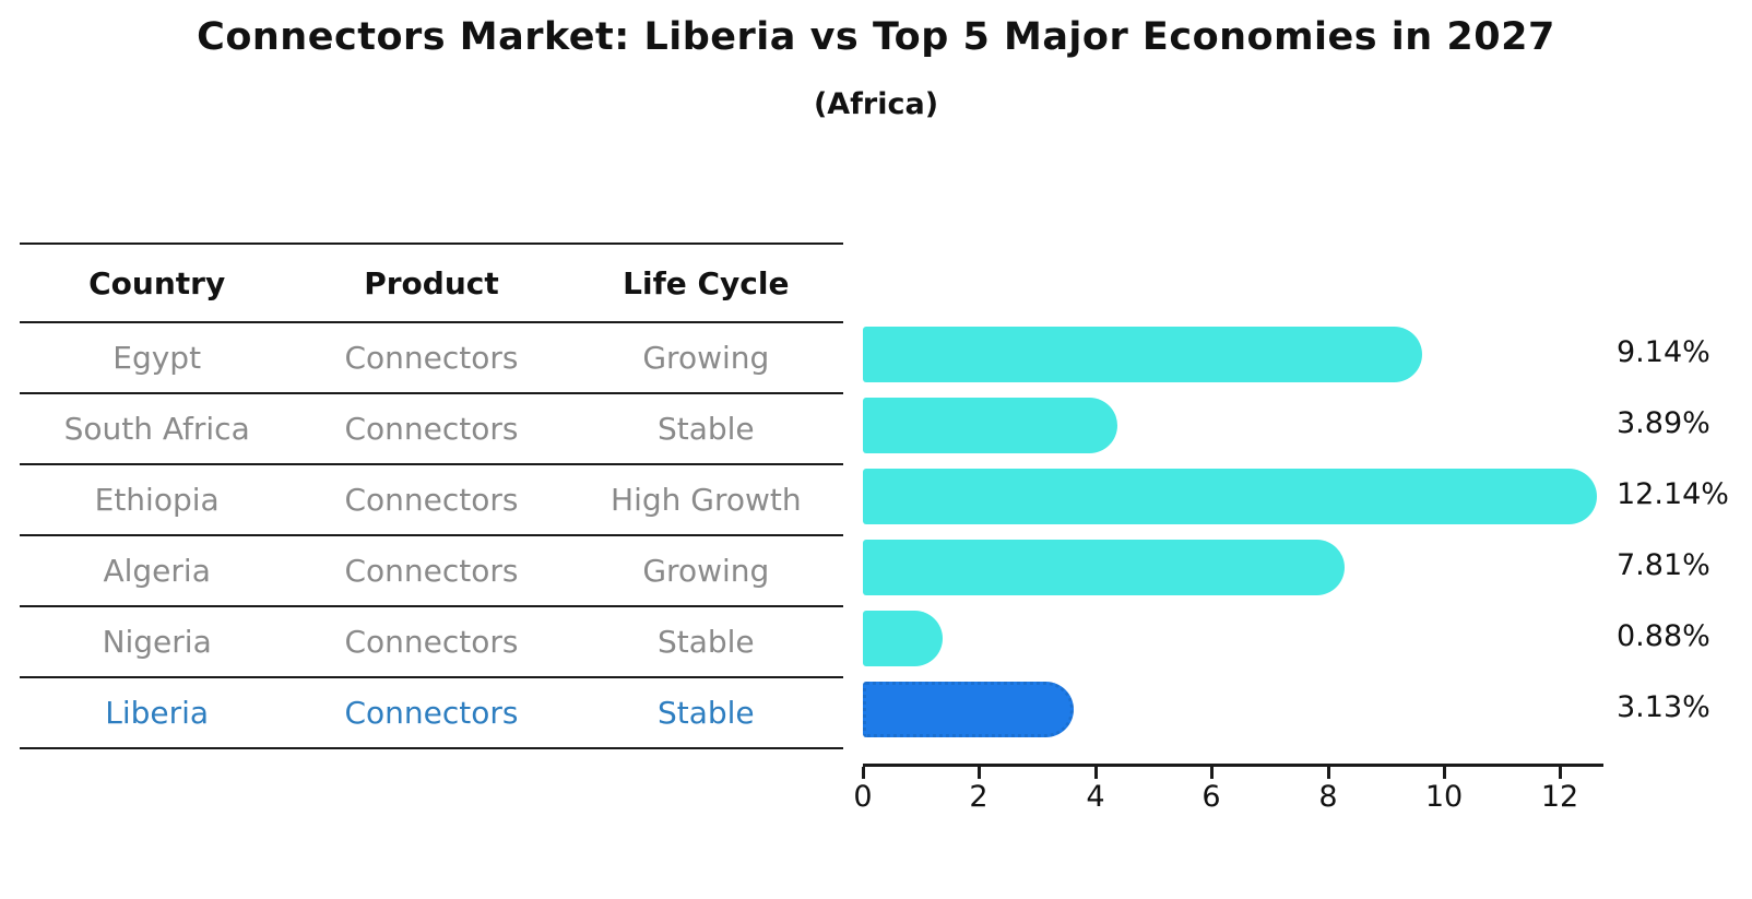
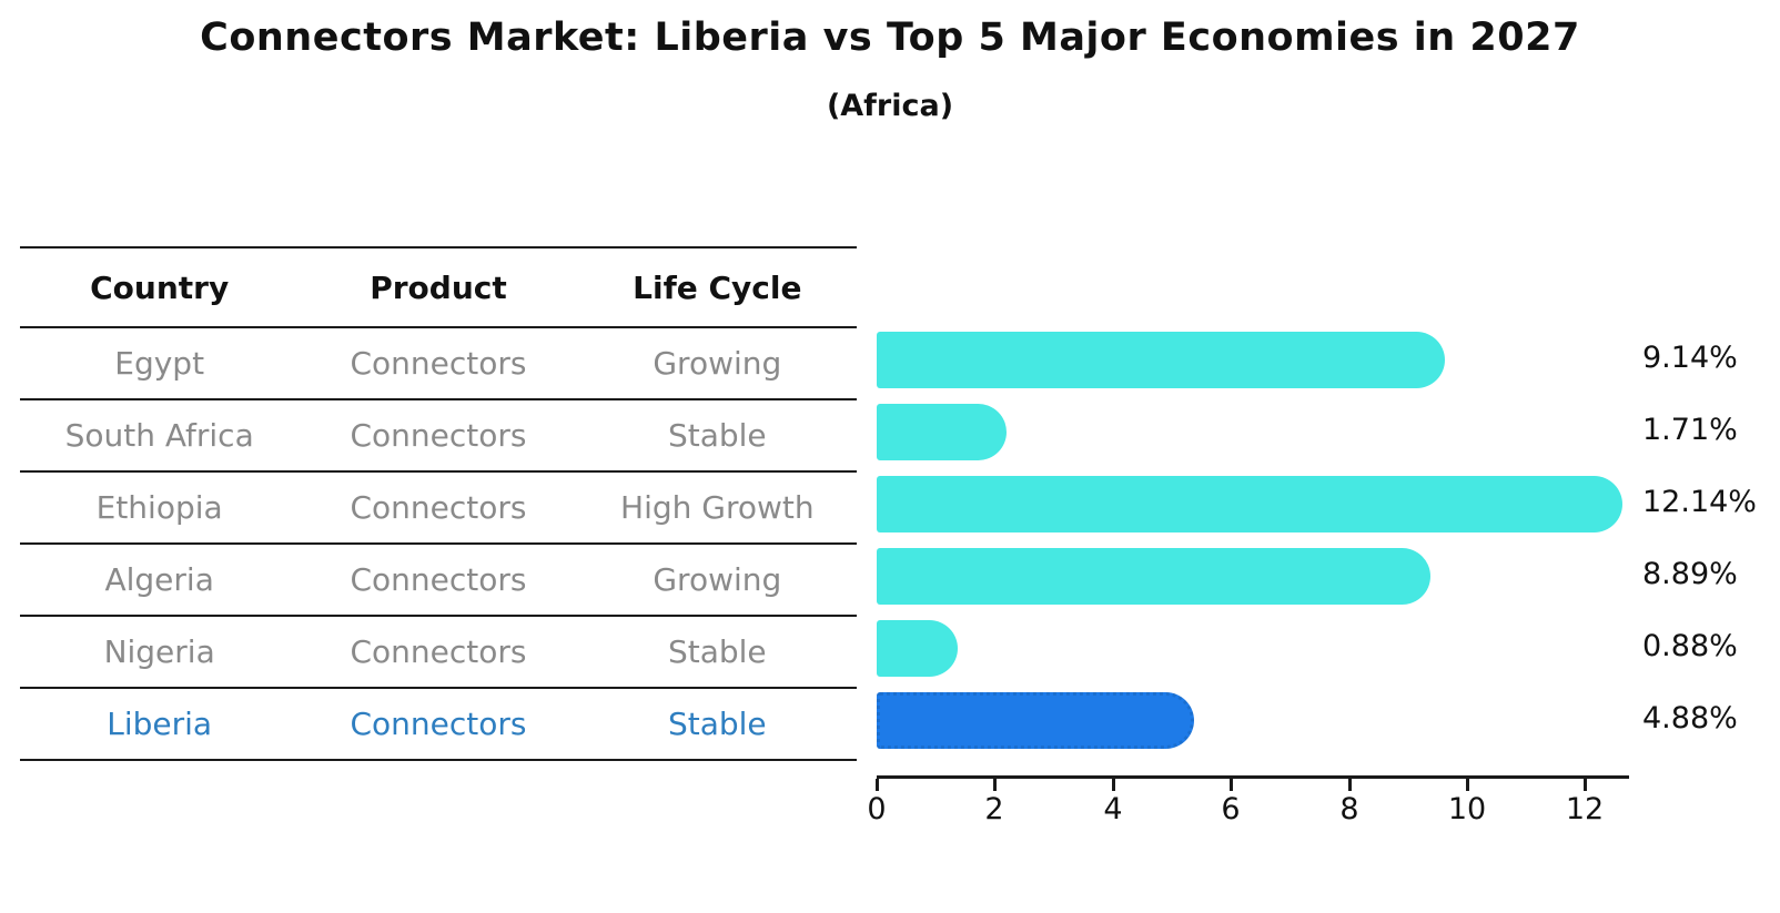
South Africa: 3.89% -> 1.71%
Algeria: 7.81% -> 8.89%
Liberia: 3.13% -> 4.88%
